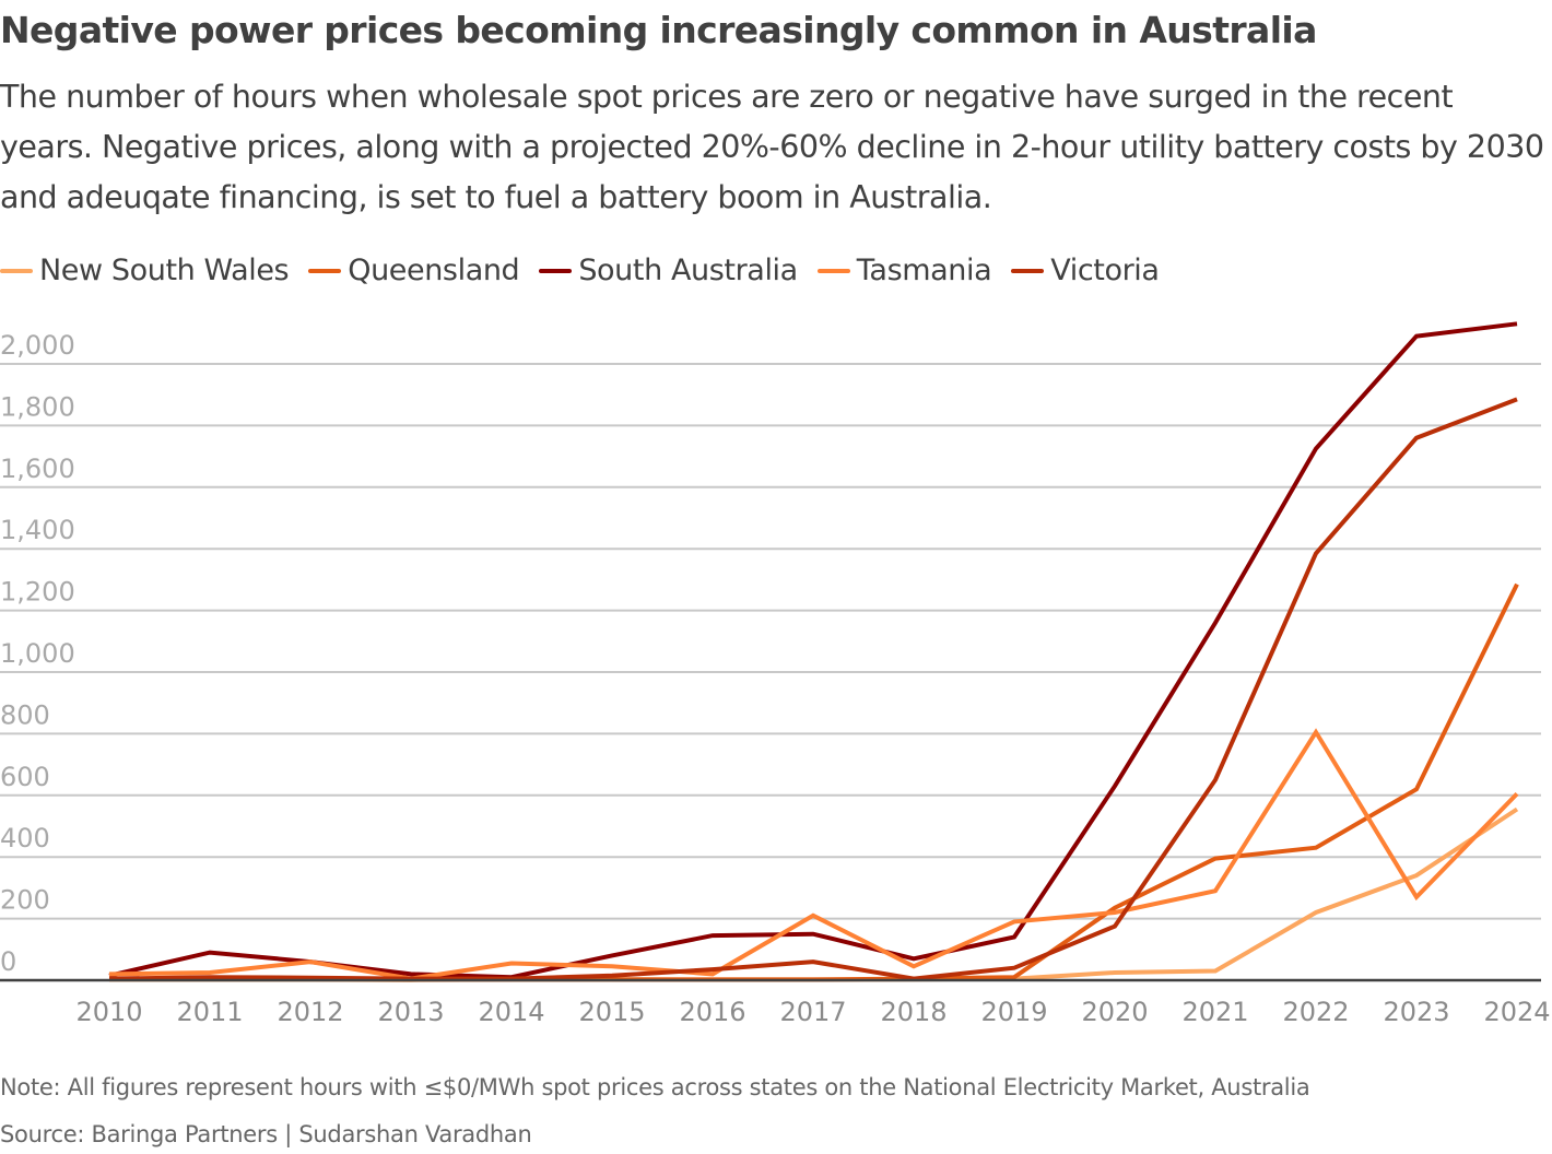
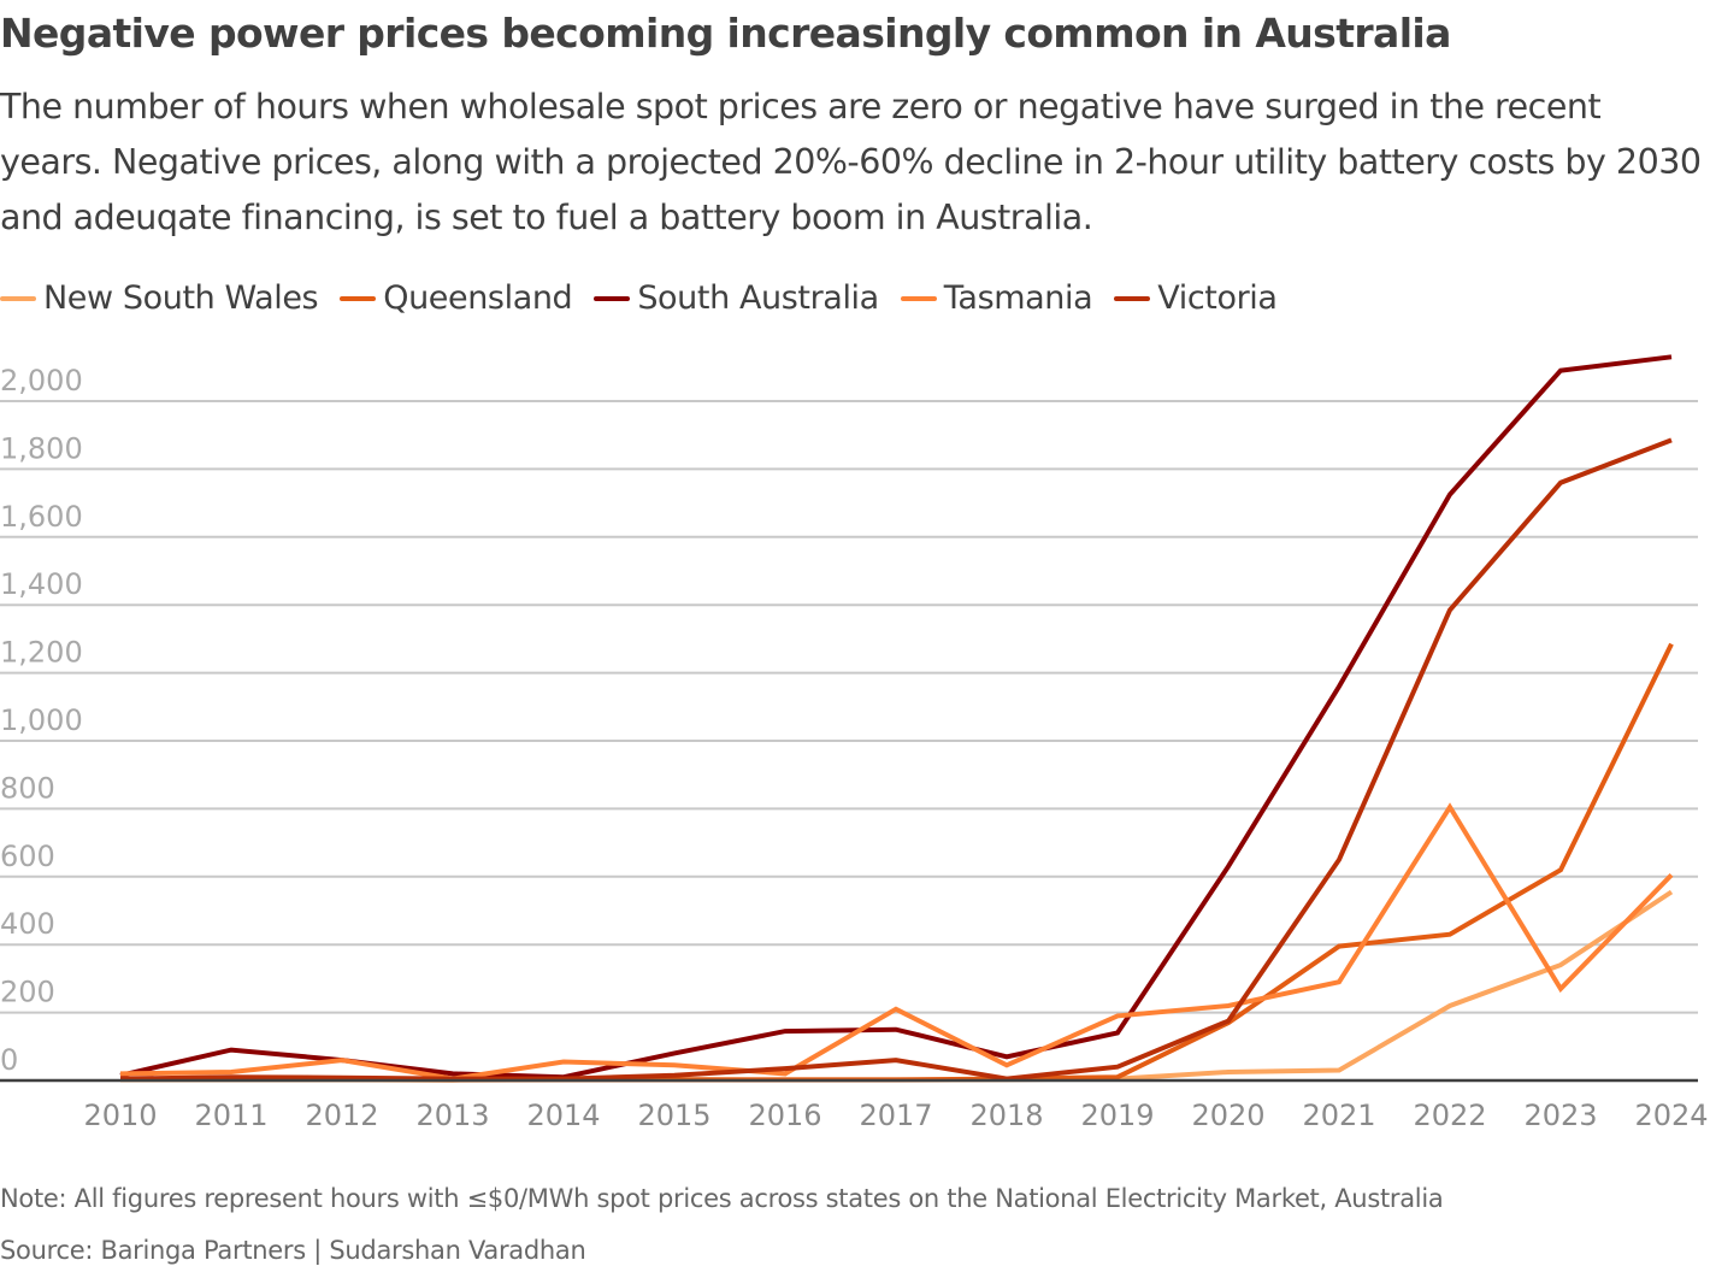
Queensland/2020: 240 -> 170
